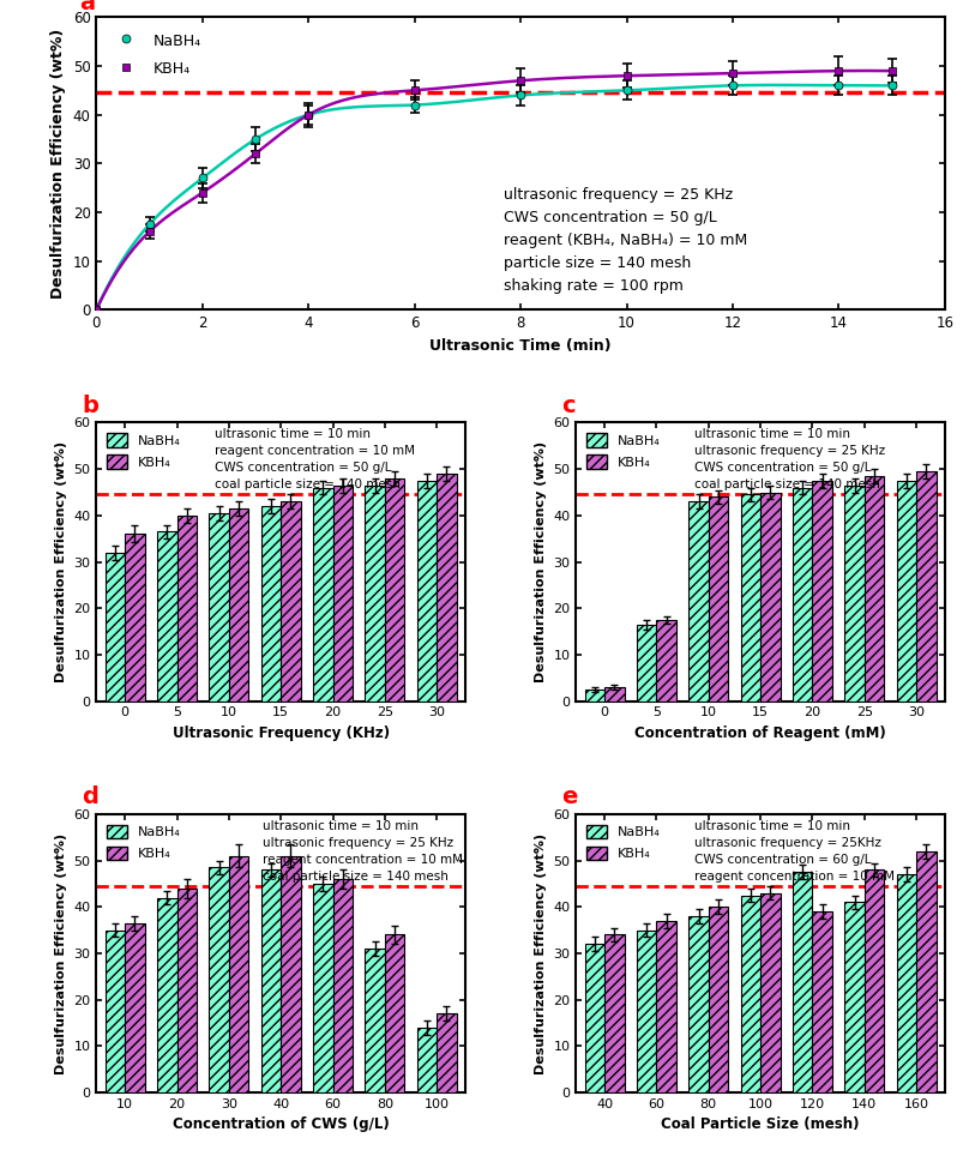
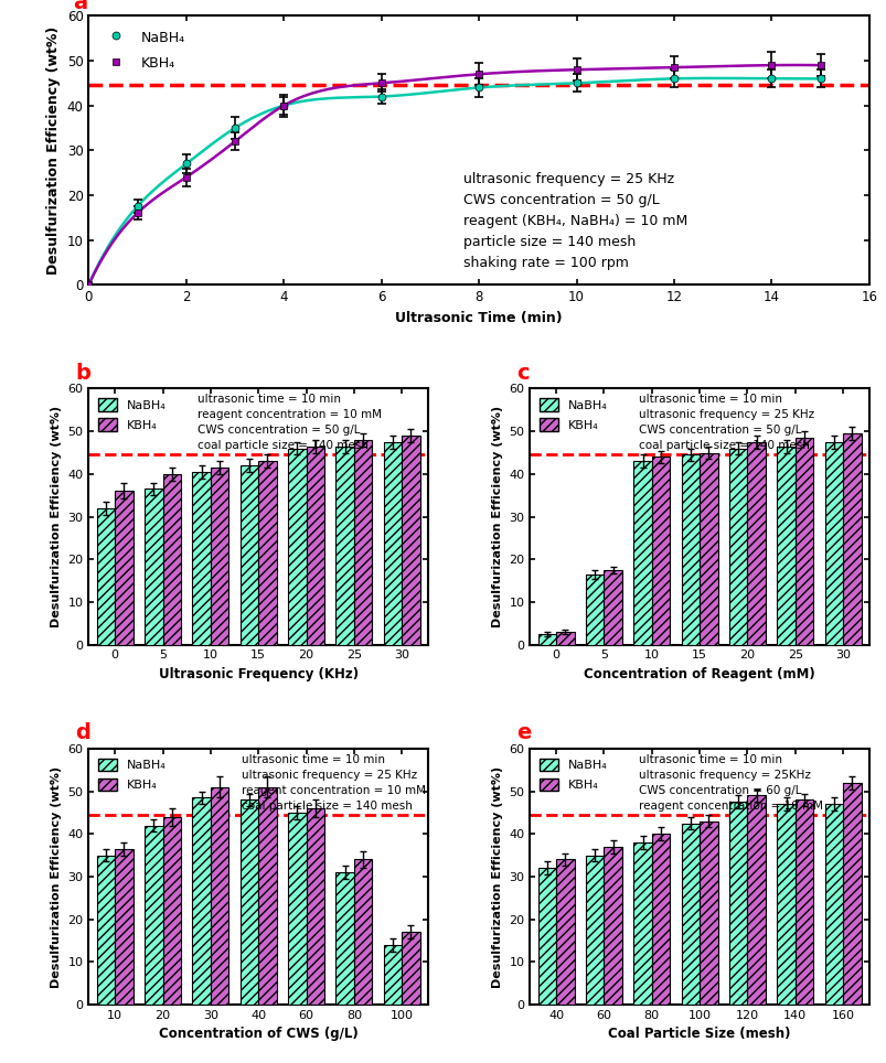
KBH₄/120: 39 -> 49
NaBH₄/140: 41.0 -> 47.0
